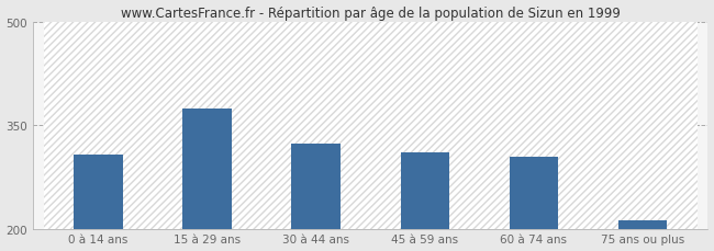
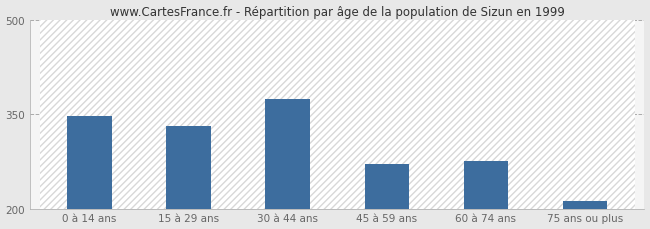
0 à 14 ans: 308 -> 347
15 à 29 ans: 374 -> 331
30 à 44 ans: 324 -> 374
45 à 59 ans: 310 -> 271
60 à 74 ans: 304 -> 275
